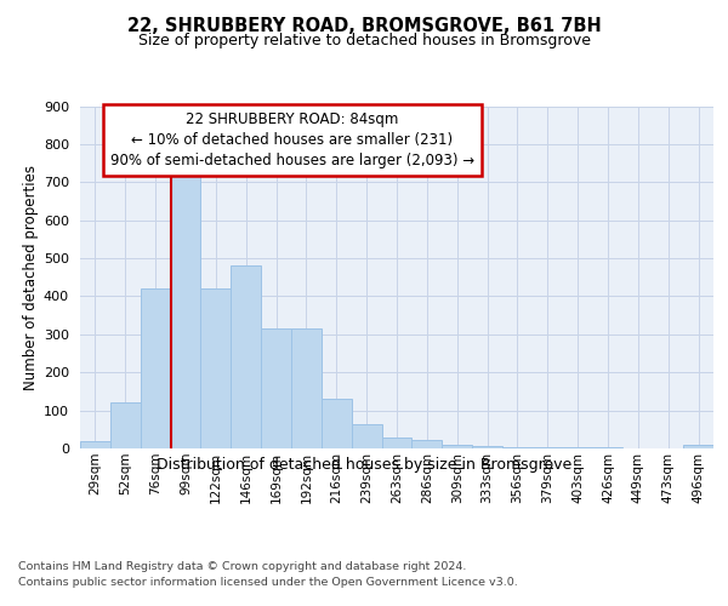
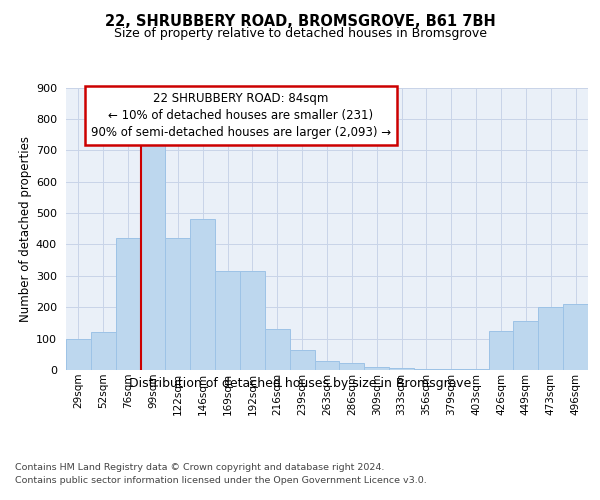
29sqm: 20 -> 100
426sqm: 2 -> 125
449sqm: 1 -> 155
473sqm: 1 -> 200
496sqm: 8 -> 210
